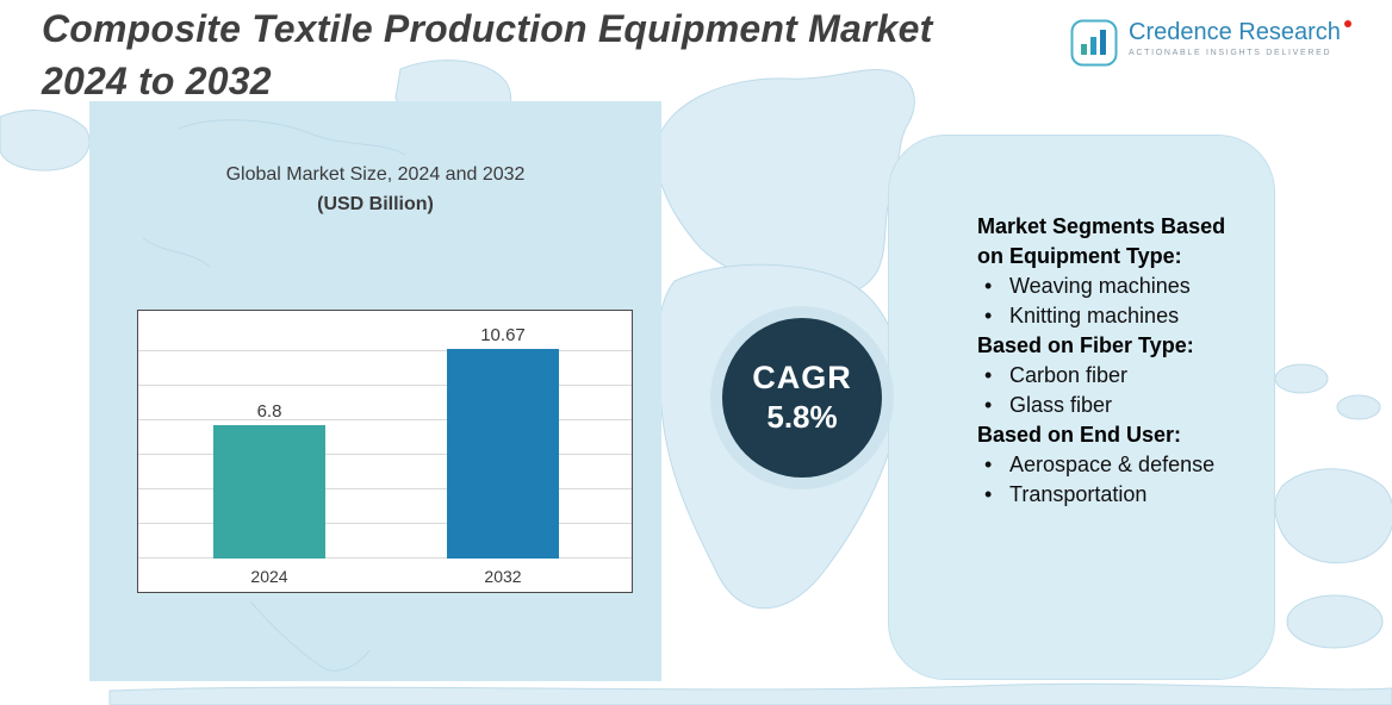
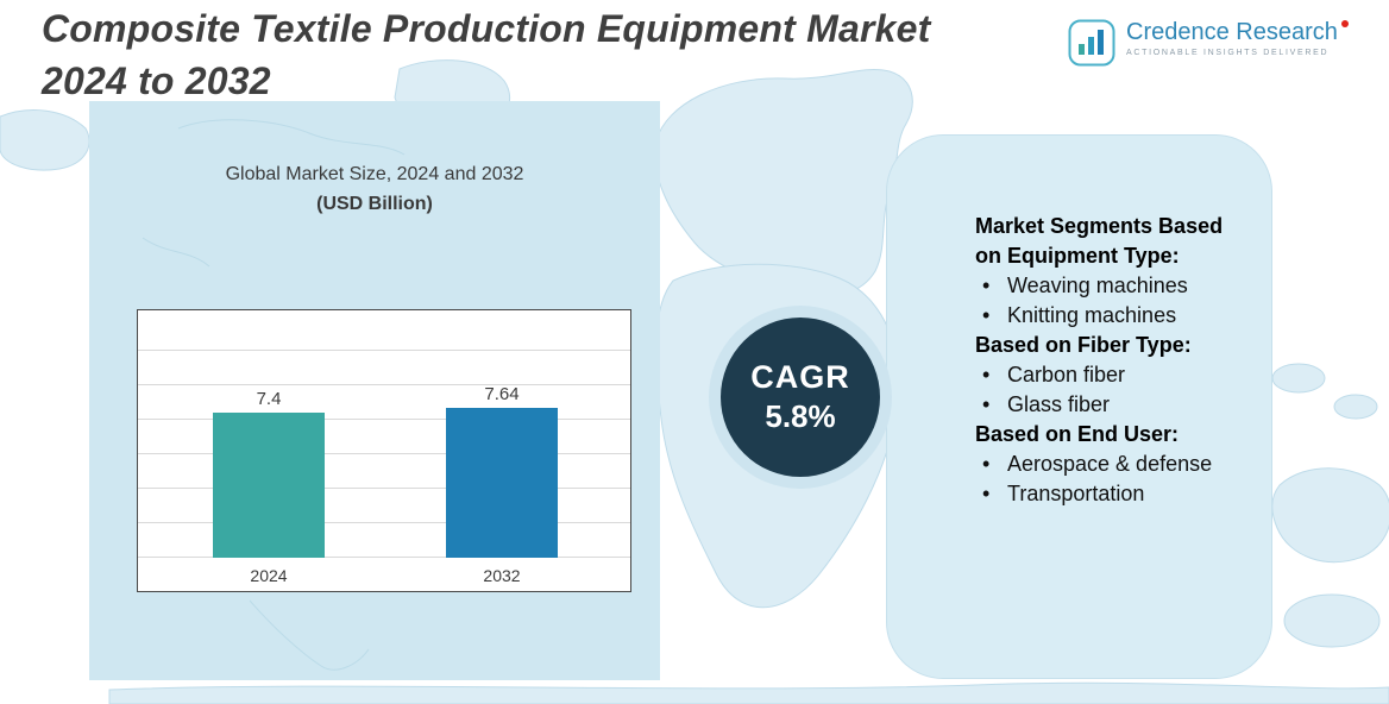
2024: 6.8 -> 7.4
2032: 10.67 -> 7.64
